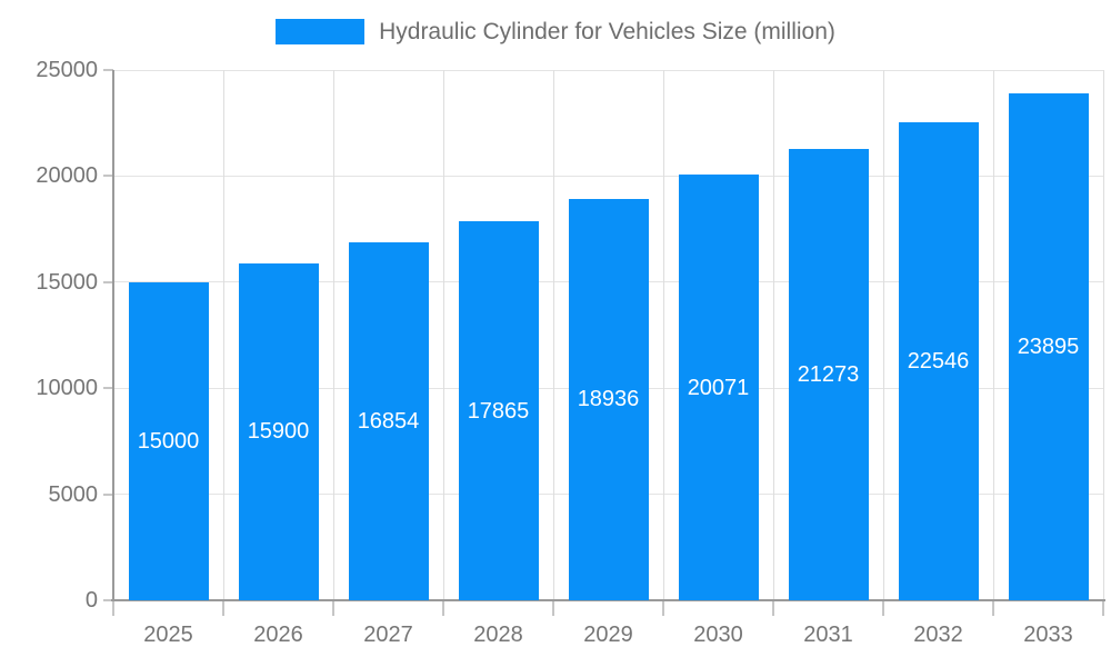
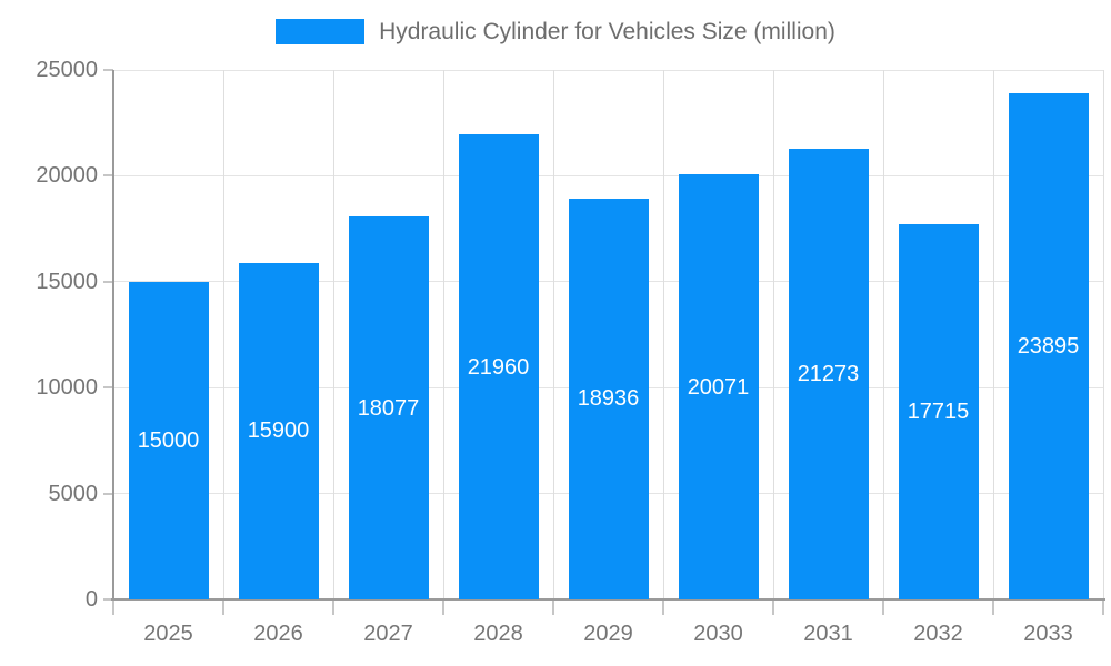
2027: 16854 -> 18077
2028: 17865 -> 21960
2032: 22546 -> 17715
